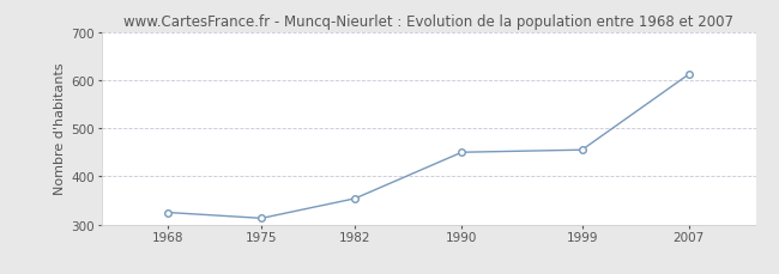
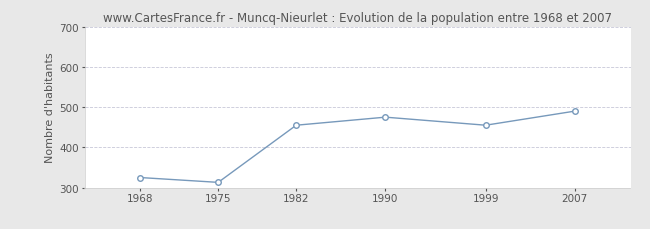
1982: 354 -> 455
1990: 450 -> 475
2007: 612 -> 490
